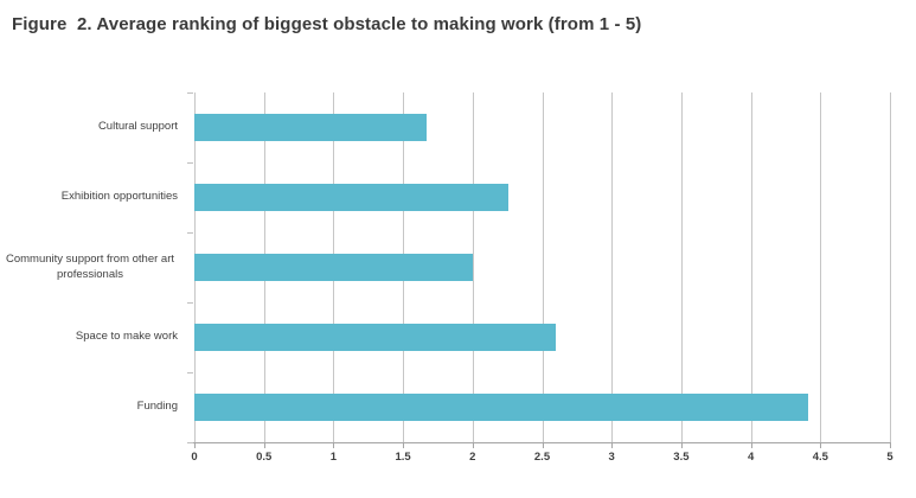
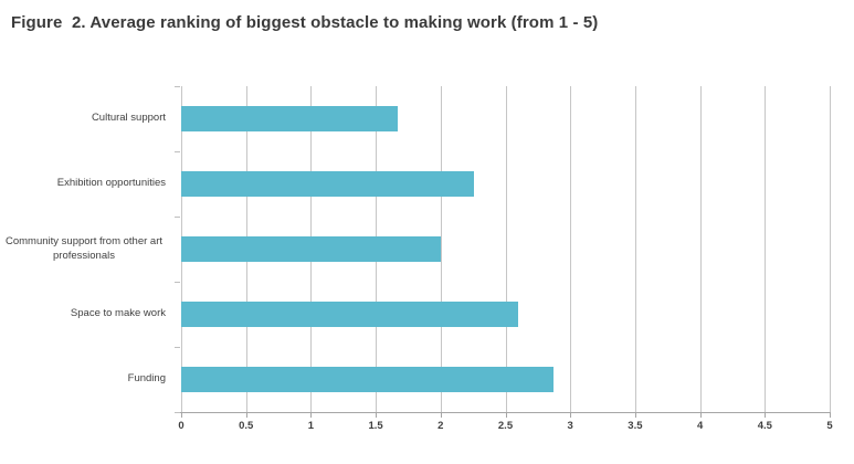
Funding: 4.41 -> 2.87
